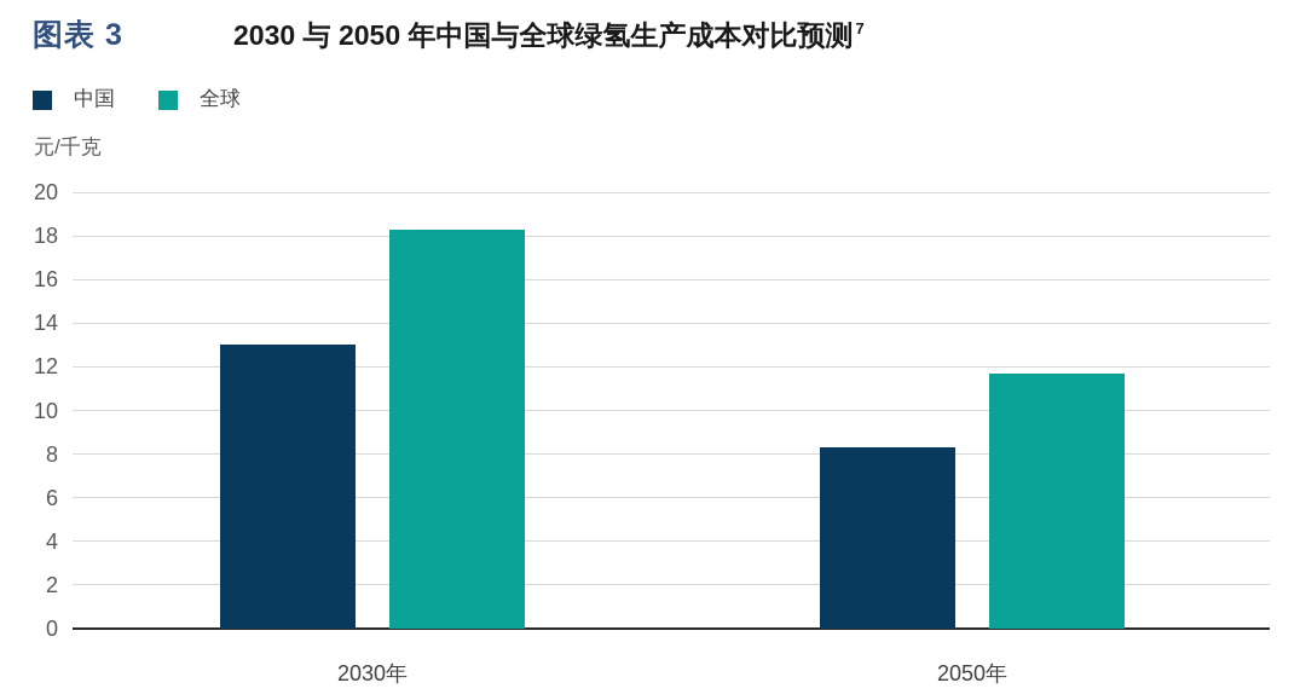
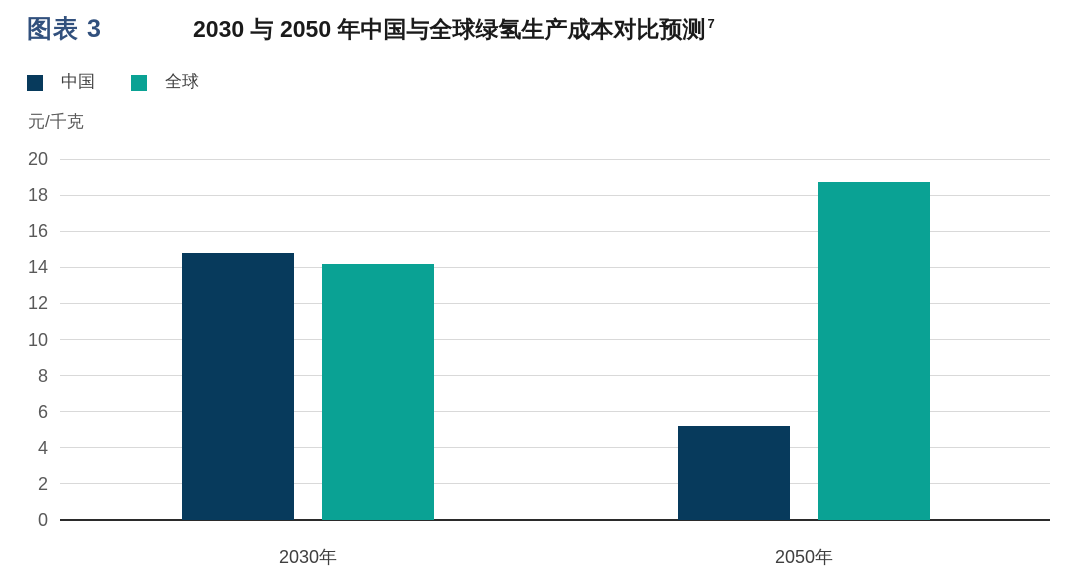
中国/2030年: 13.0 -> 14.8
全球/2030年: 18.3 -> 14.2
中国/2050年: 8.3 -> 5.2
全球/2050年: 11.7 -> 18.7
